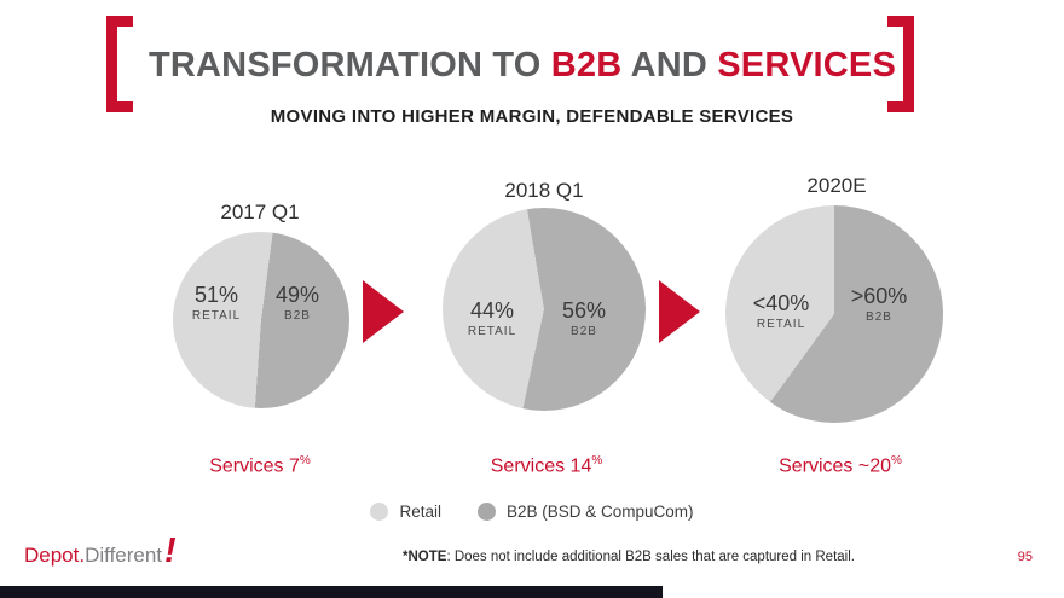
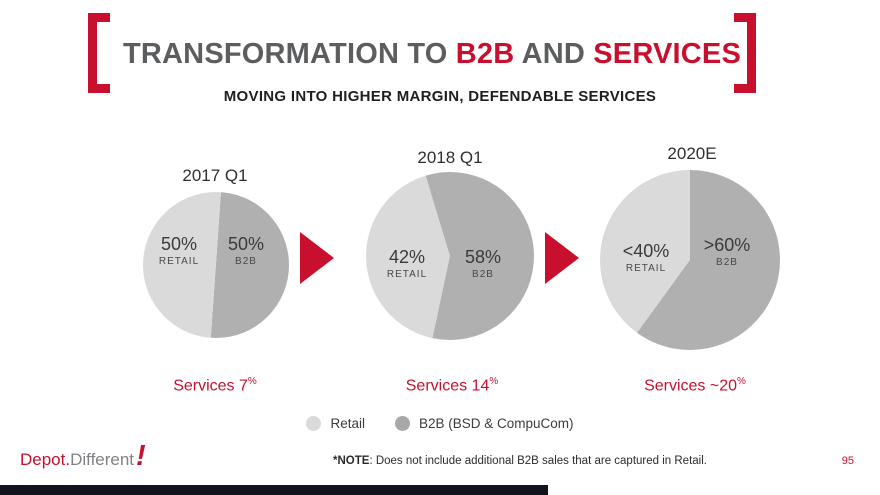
2017 Q1/RETAIL: 51% -> 50%
2017 Q1/B2B: 49% -> 50%
2018 Q1/RETAIL: 44% -> 42%
2018 Q1/B2B: 56% -> 58%
